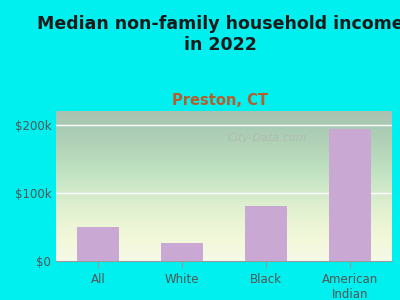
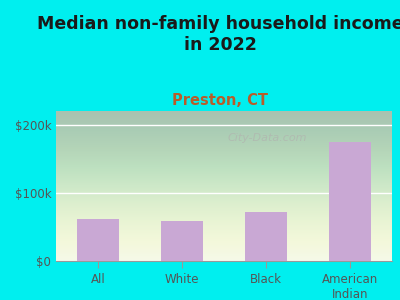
All: $50k -> $62k
White: $26k -> $58k
Black: $80k -> $72k
American Indian: $194k -> $175k
